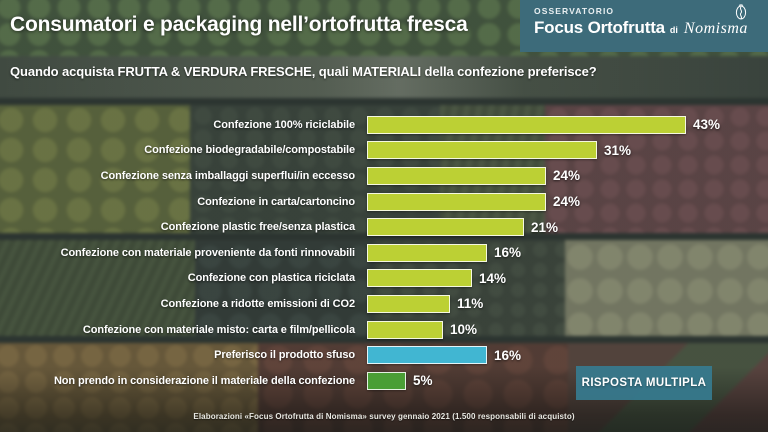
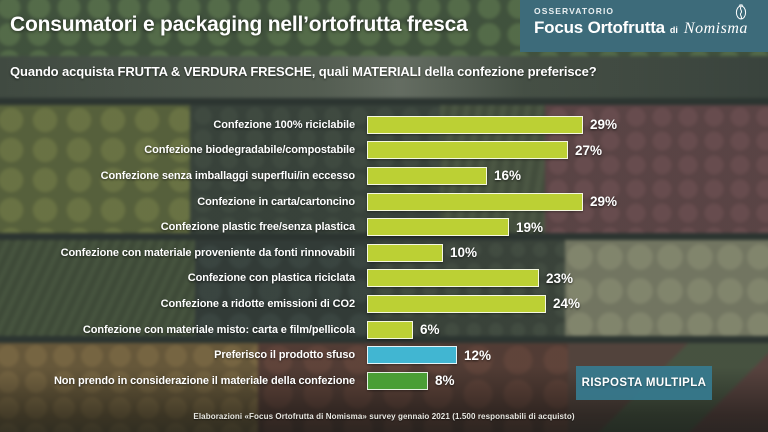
Confezione 100% riciclabile: 43% -> 29%
Confezione biodegradabile/compostabile: 31% -> 27%
Confezione senza imballaggi superflui/in eccesso: 24% -> 16%
Confezione in carta/cartoncino: 24% -> 29%
Confezione plastic free/senza plastica: 21% -> 19%
Confezione con materiale proveniente da fonti rinnovabili: 16% -> 10%
Confezione con plastica riciclata: 14% -> 23%
Confezione a ridotte emissioni di CO2: 11% -> 24%
Confezione con materiale misto: carta e film/pellicola: 10% -> 6%
Preferisco il prodotto sfuso: 16% -> 12%
Non prendo in considerazione il materiale della confezione: 5% -> 8%
